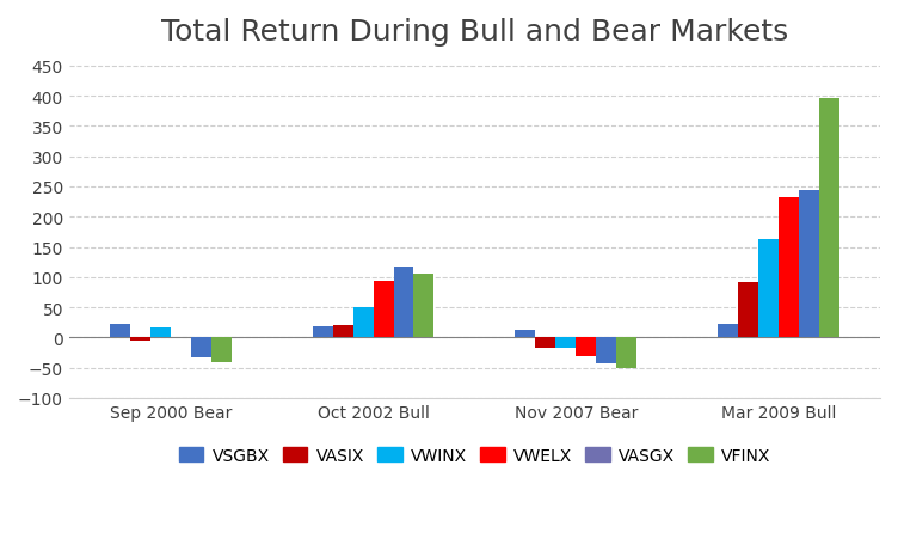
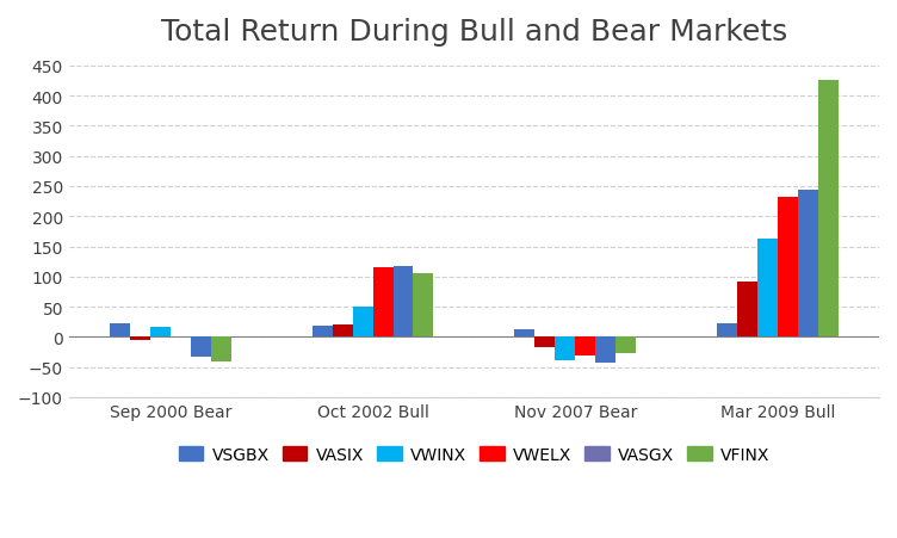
VWELX/Oct 2002 Bull: 93 -> 116
VWINX/Nov 2007 Bear: -18 -> -38
VFINX/Nov 2007 Bear: -50 -> -26
VFINX/Mar 2009 Bull: 397 -> 426
